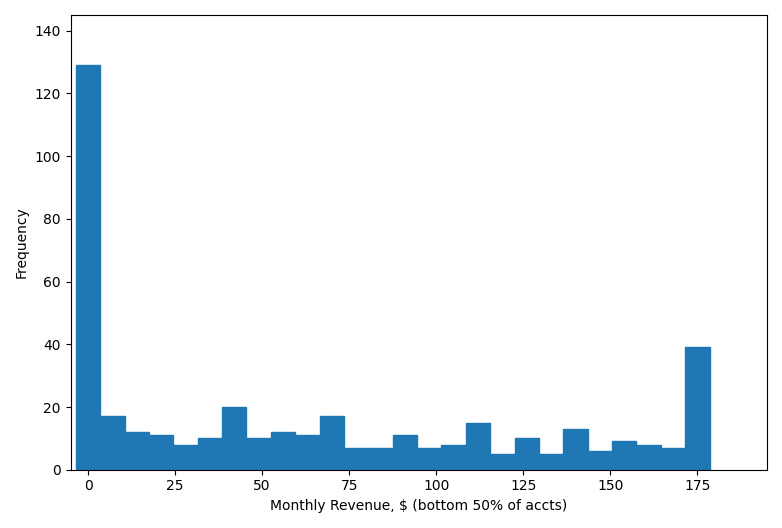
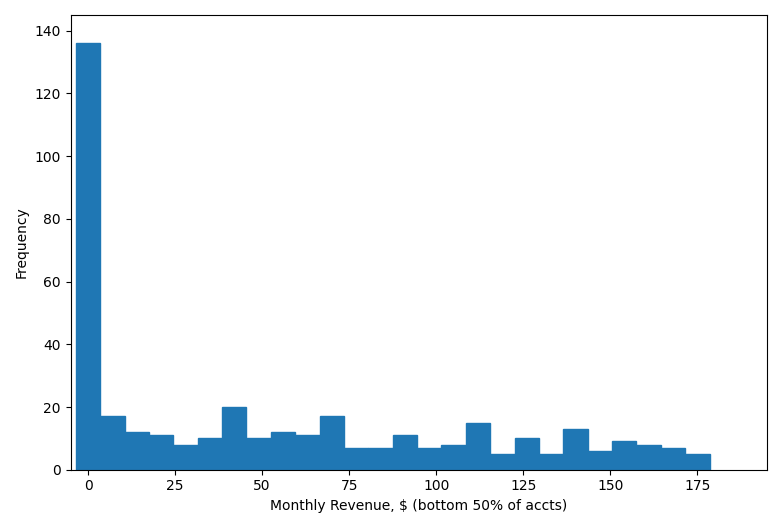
0: 129 -> 136
175: 39 -> 5
